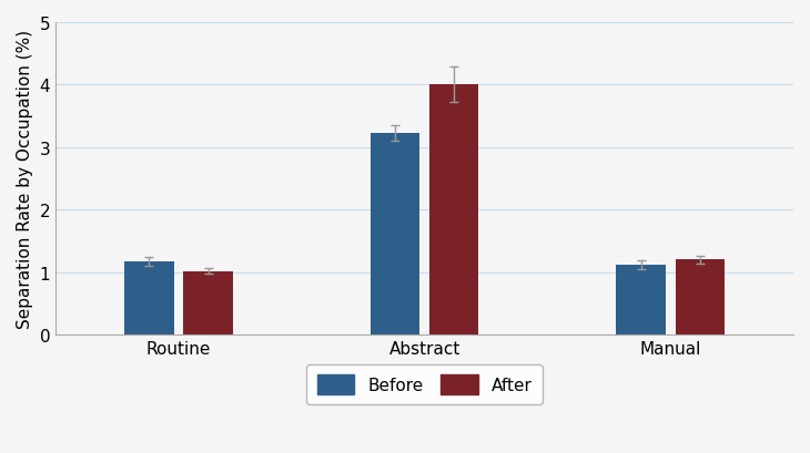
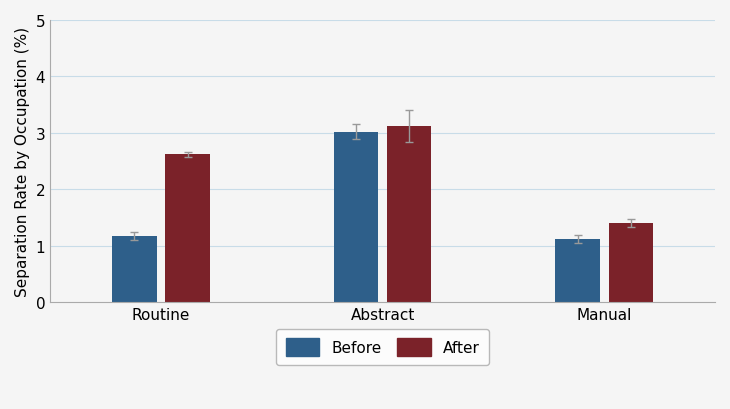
After/Routine: 1.02 -> 2.62
Before/Abstract: 3.23 -> 3.02
After/Abstract: 4.01 -> 3.12
After/Manual: 1.20 -> 1.40
